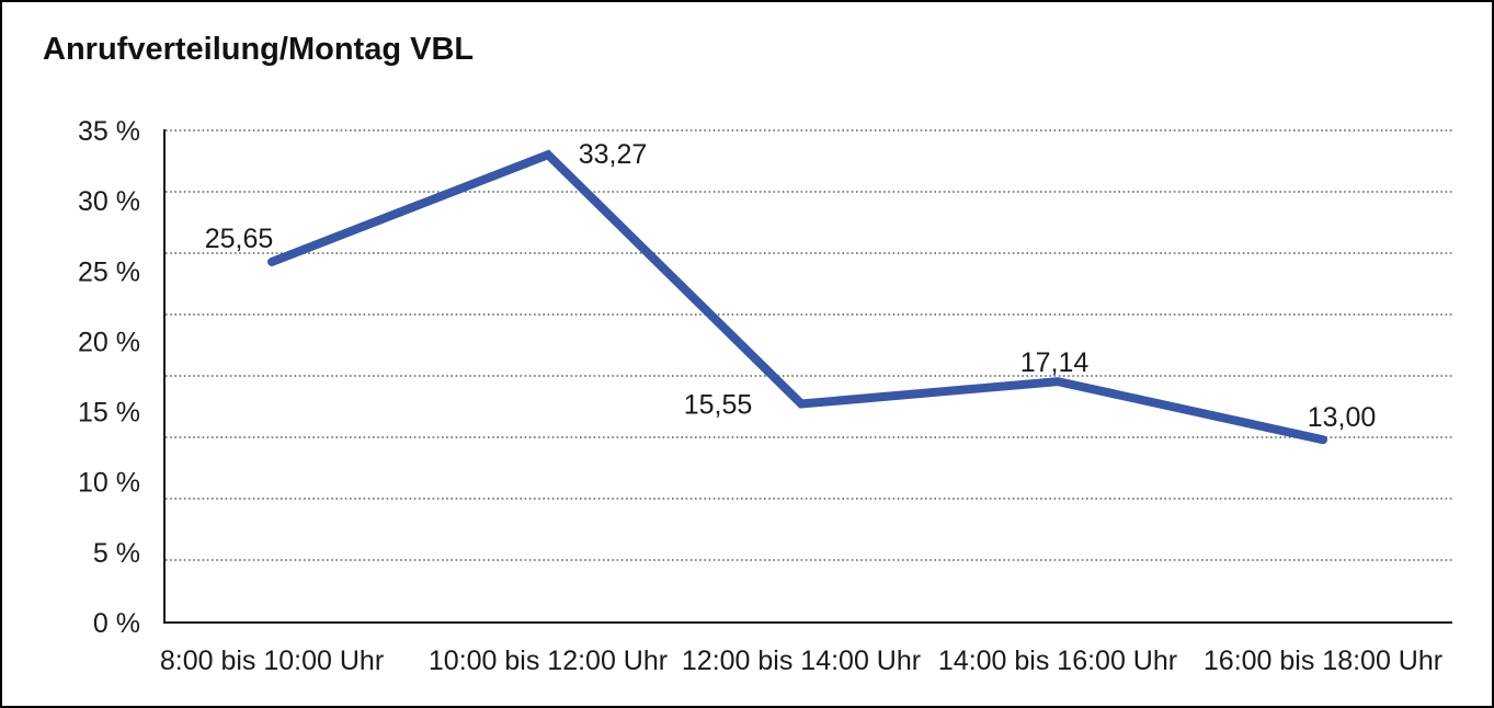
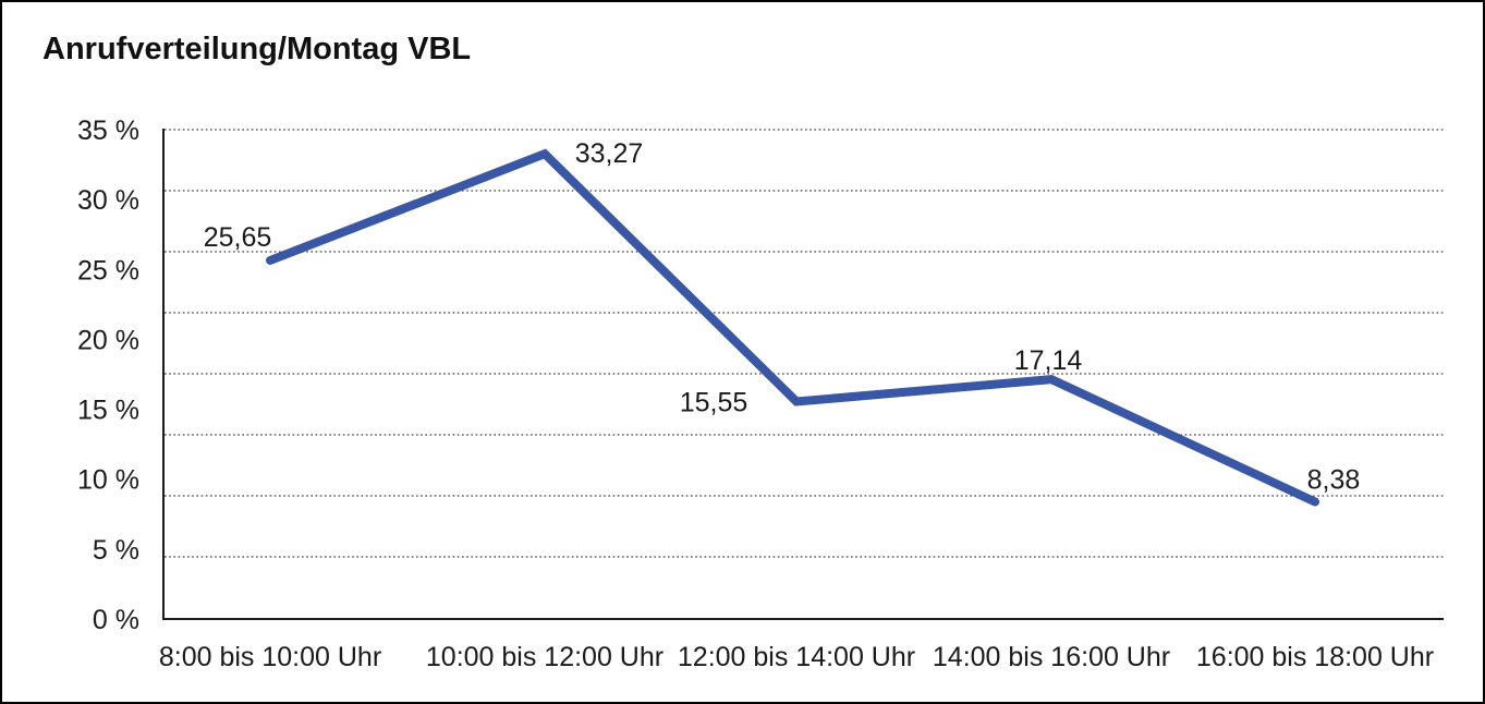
16:00 bis 18:00 Uhr: 13,00 -> 8,38
